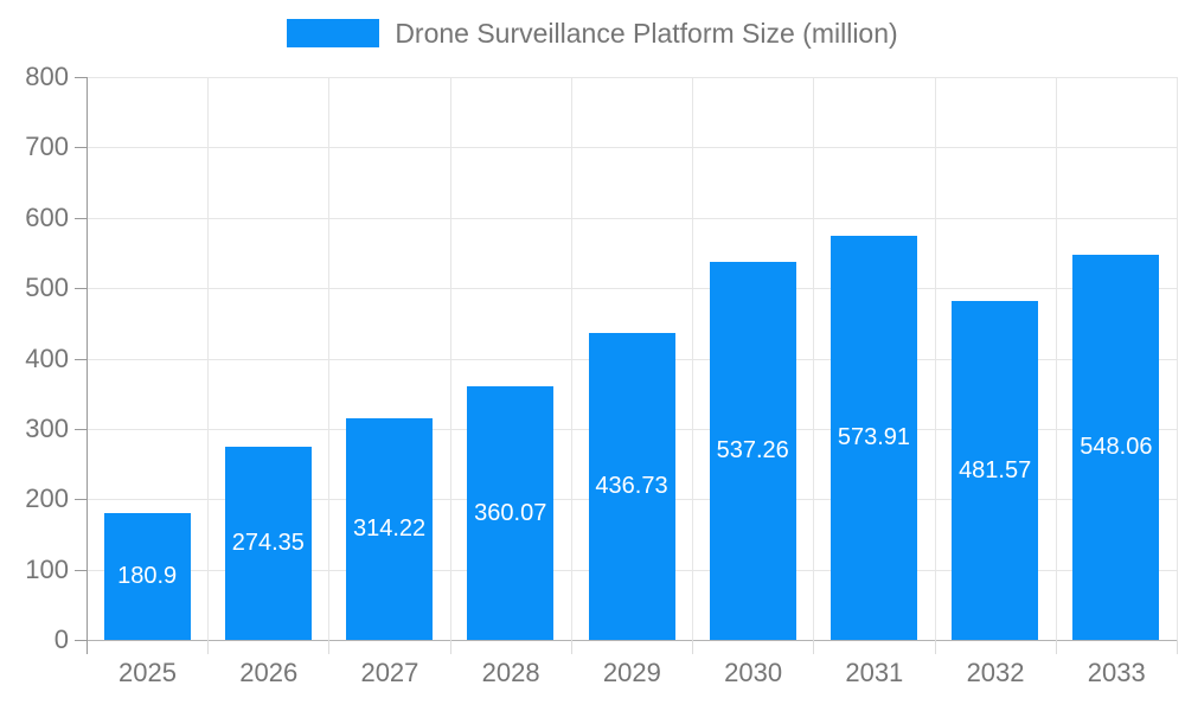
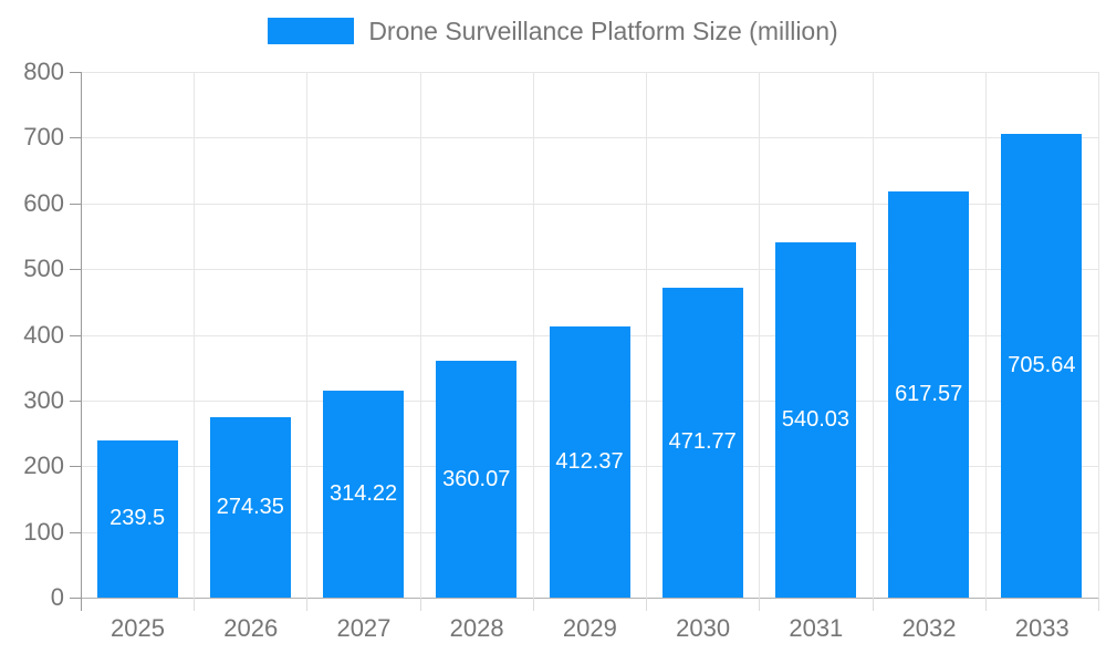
2025: 180.9 -> 239.5
2029: 436.73 -> 412.37
2030: 537.26 -> 471.77
2031: 573.91 -> 540.03
2032: 481.57 -> 617.57
2033: 548.06 -> 705.64
